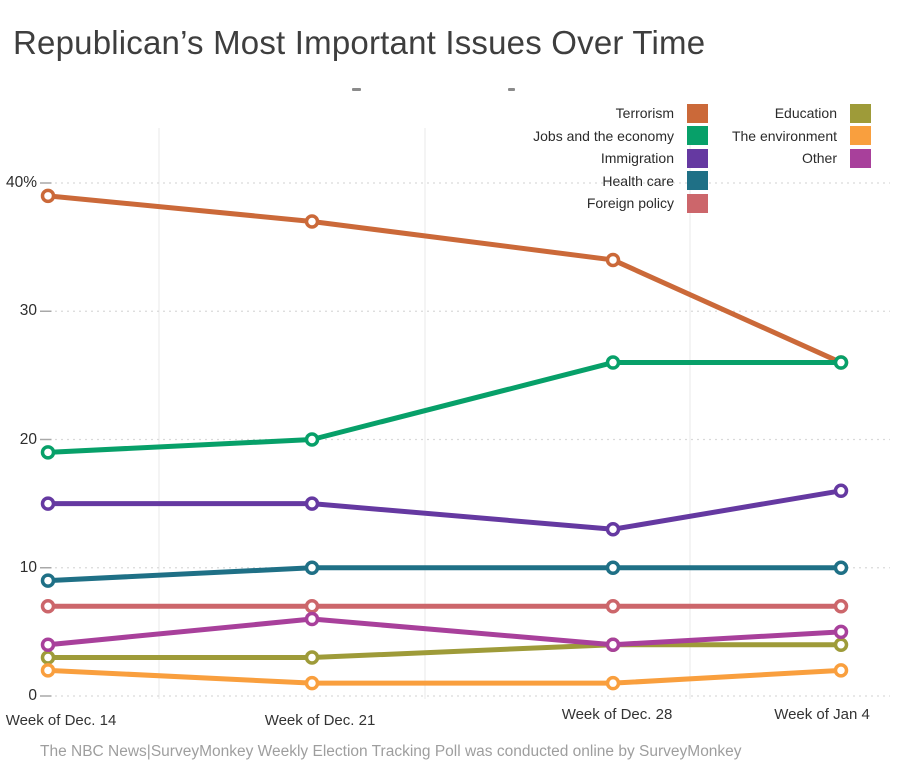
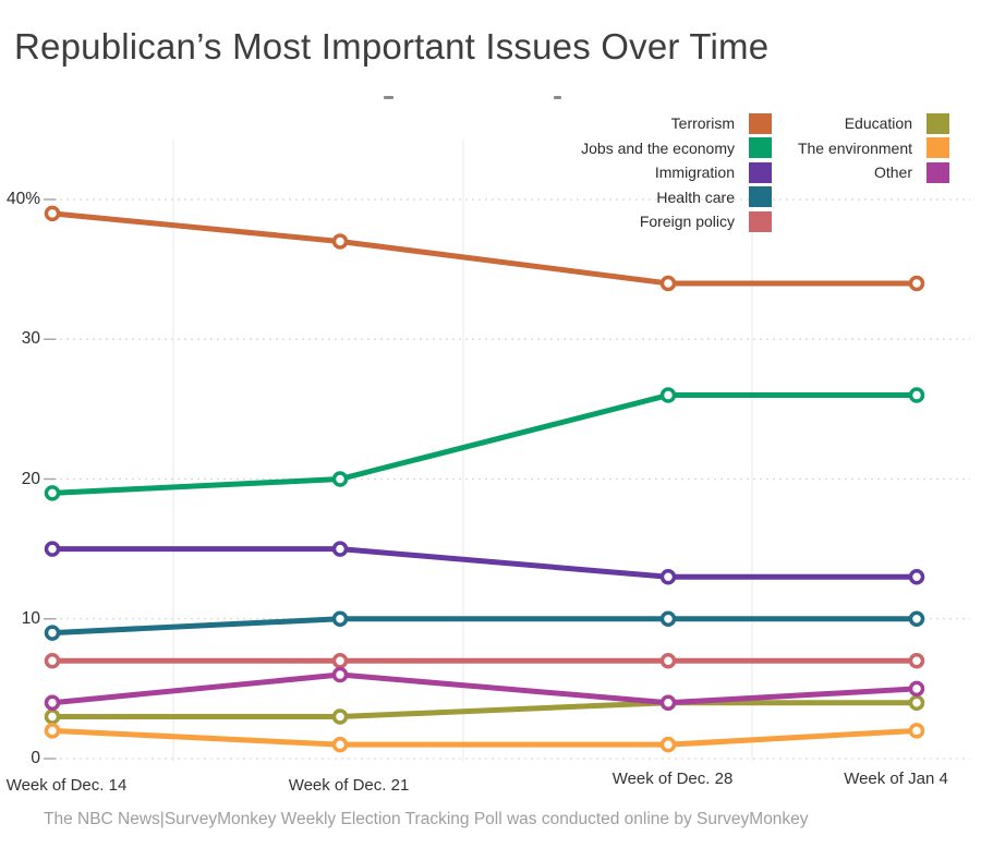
Terrorism/Week of Jan 4: 26% -> 34%
Immigration/Week of Jan 4: 16% -> 13%
